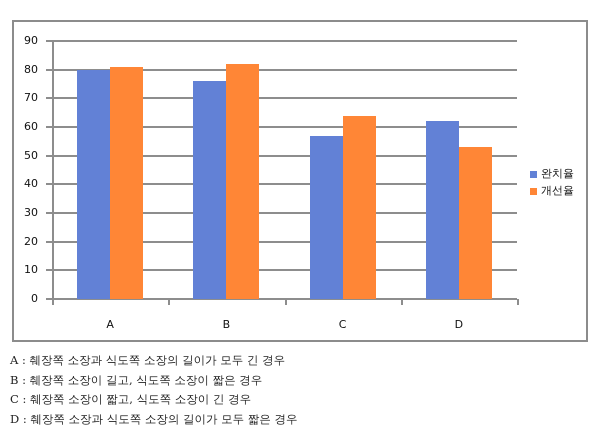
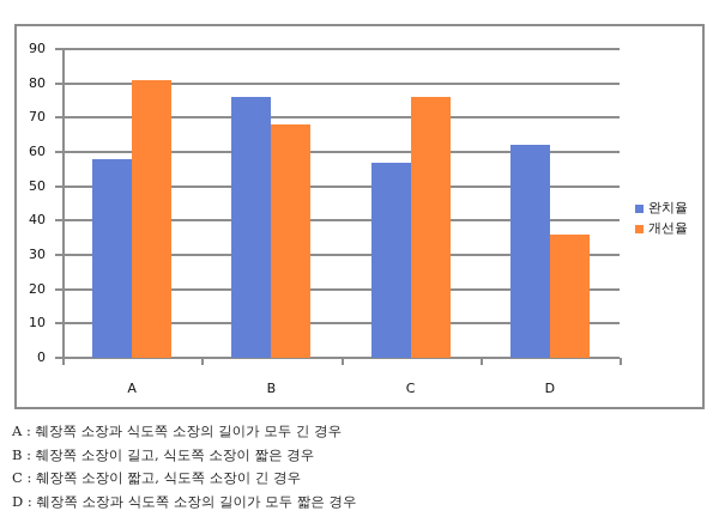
완치율/A: 80 -> 58
개선율/B: 82 -> 68
개선율/C: 64 -> 76
개선율/D: 53 -> 36
